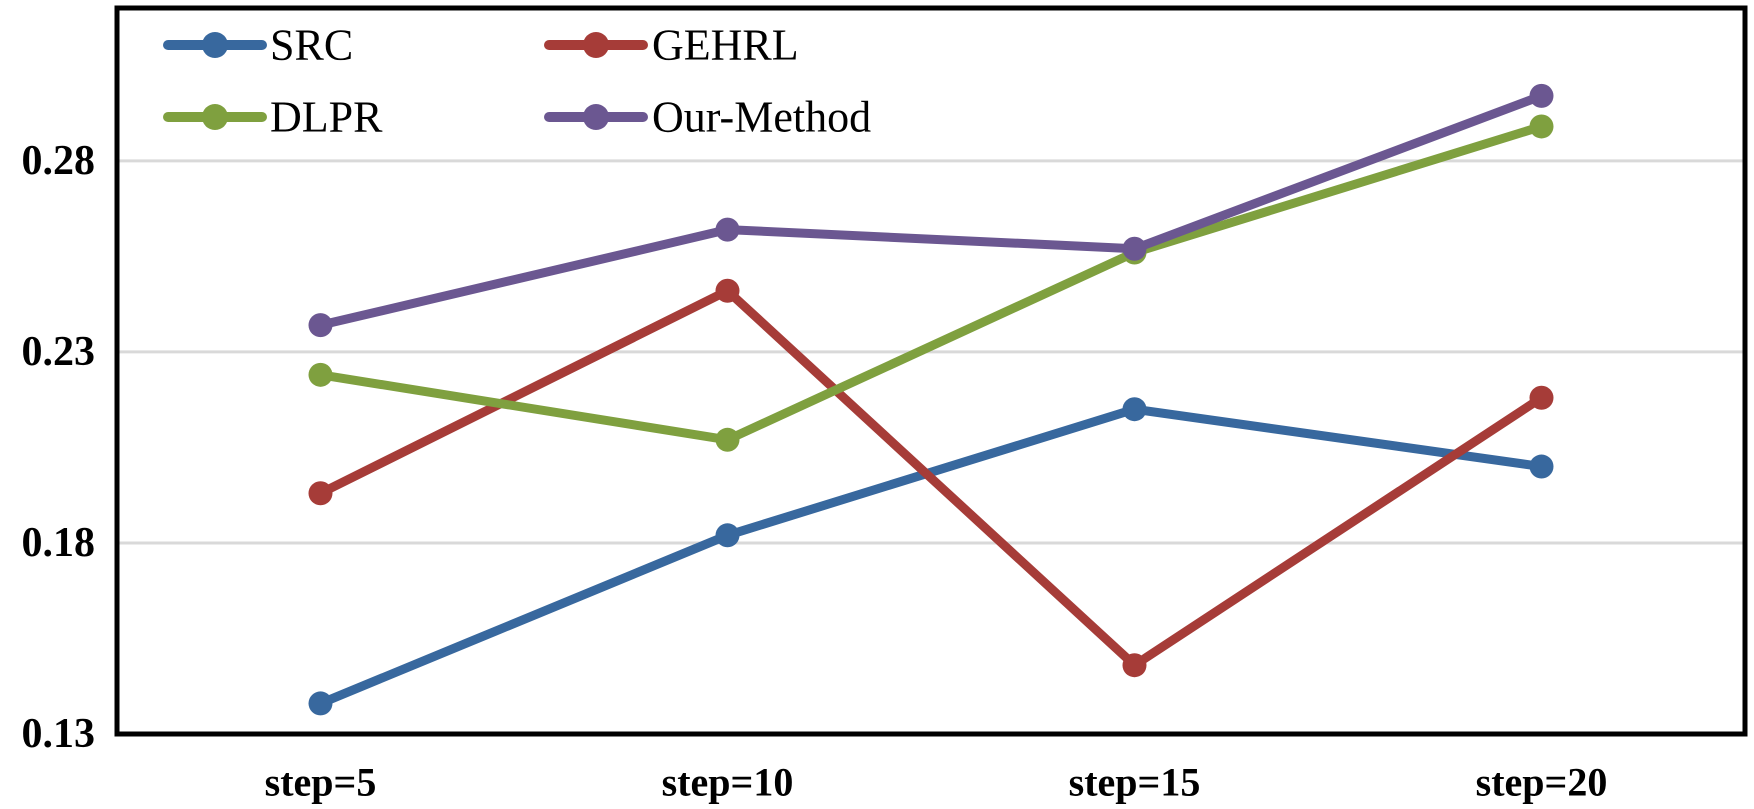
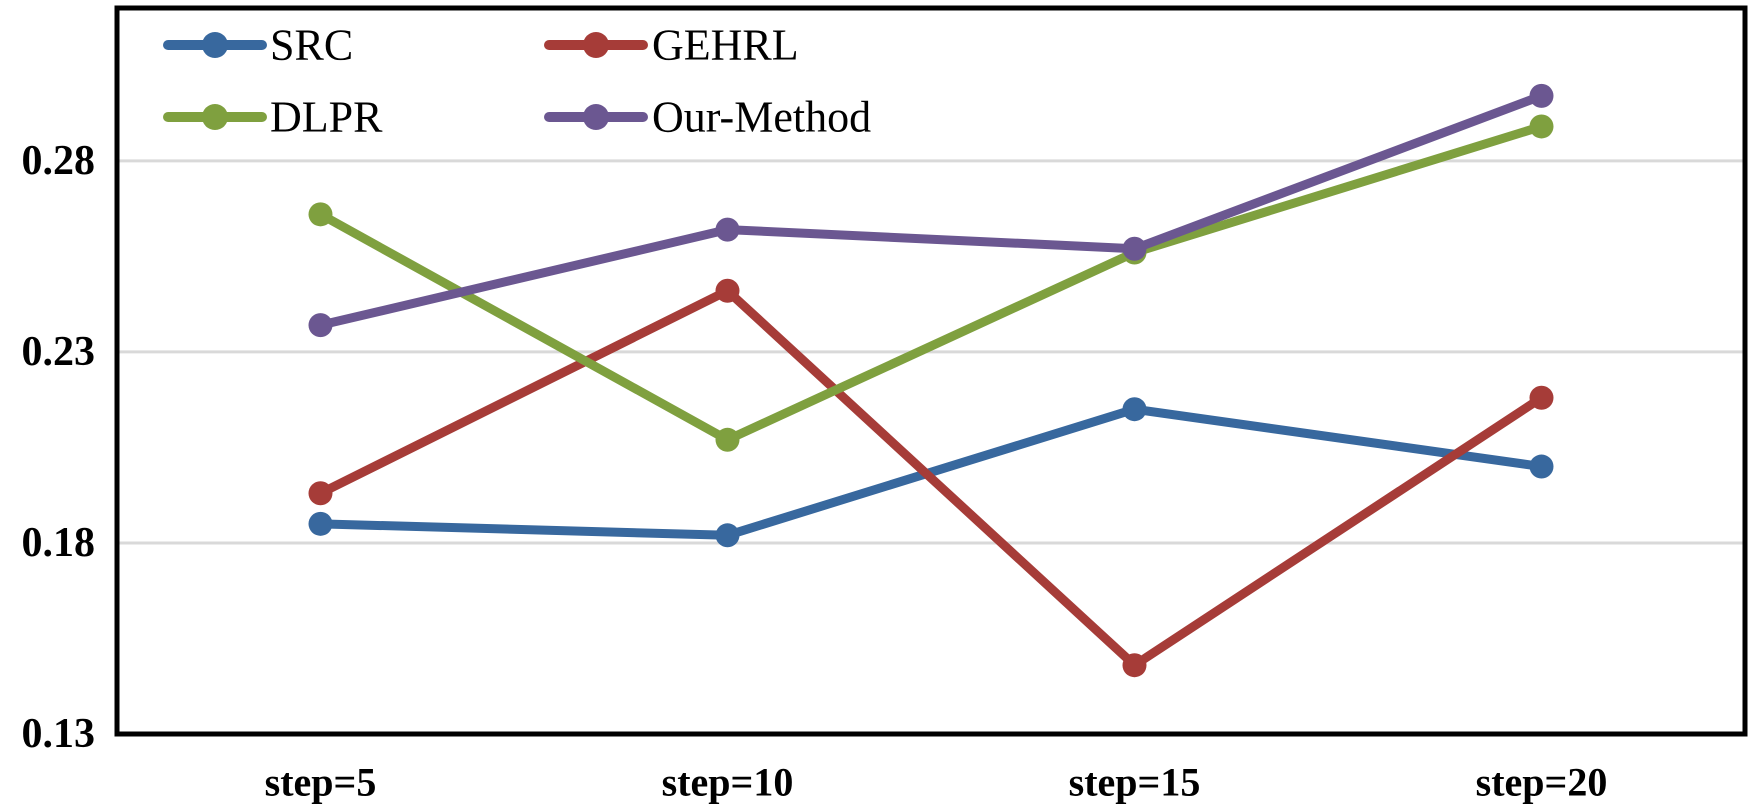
SRC/step=5: 0.138 -> 0.185
DLPR/step=5: 0.224 -> 0.266
